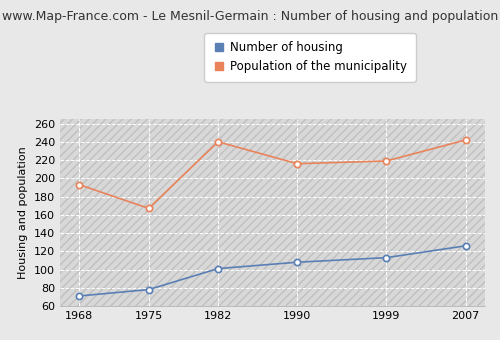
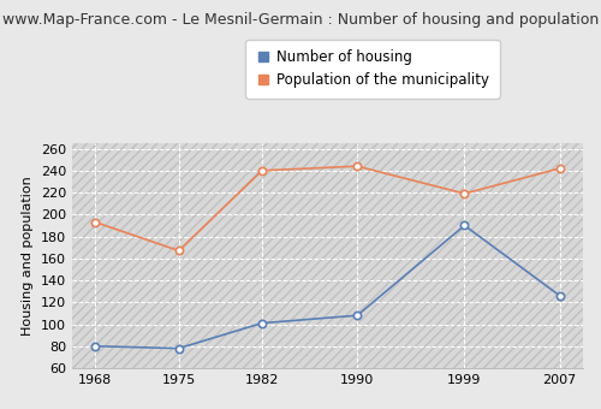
Number of housing/1968: 71 -> 80
Population of the municipality/1990: 216 -> 244
Number of housing/1999: 113 -> 190
